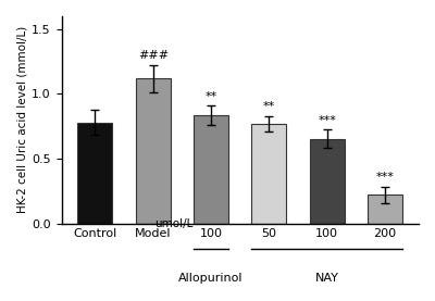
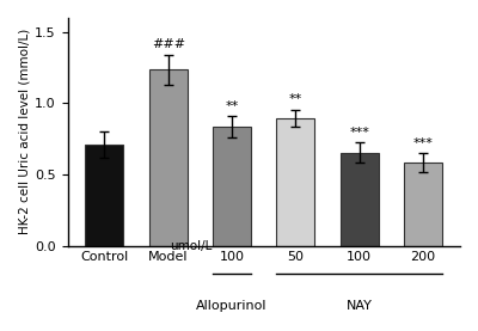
Control: 0.78 -> 0.71
Model: 1.12 -> 1.24
50: 0.77 -> 0.90
200: 0.22 -> 0.58
